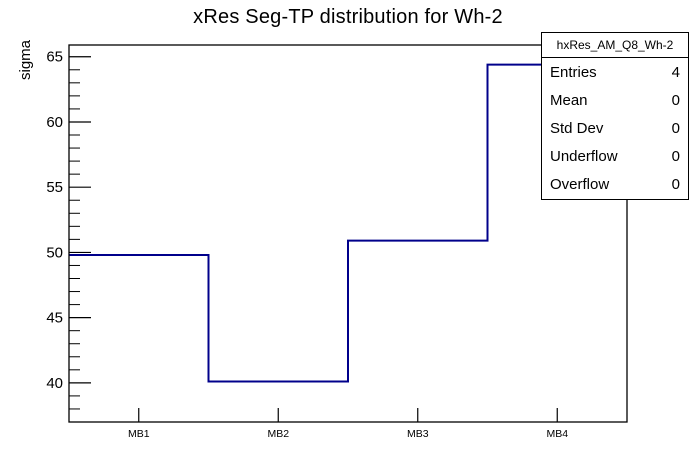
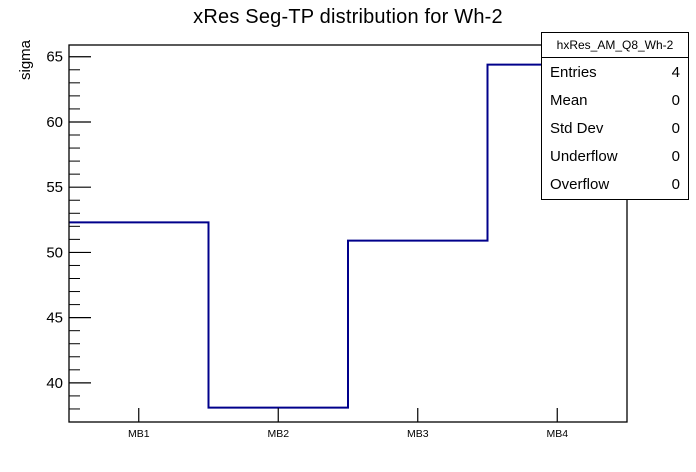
MB1: 49.8 -> 52.3
MB2: 40.1 -> 38.1
